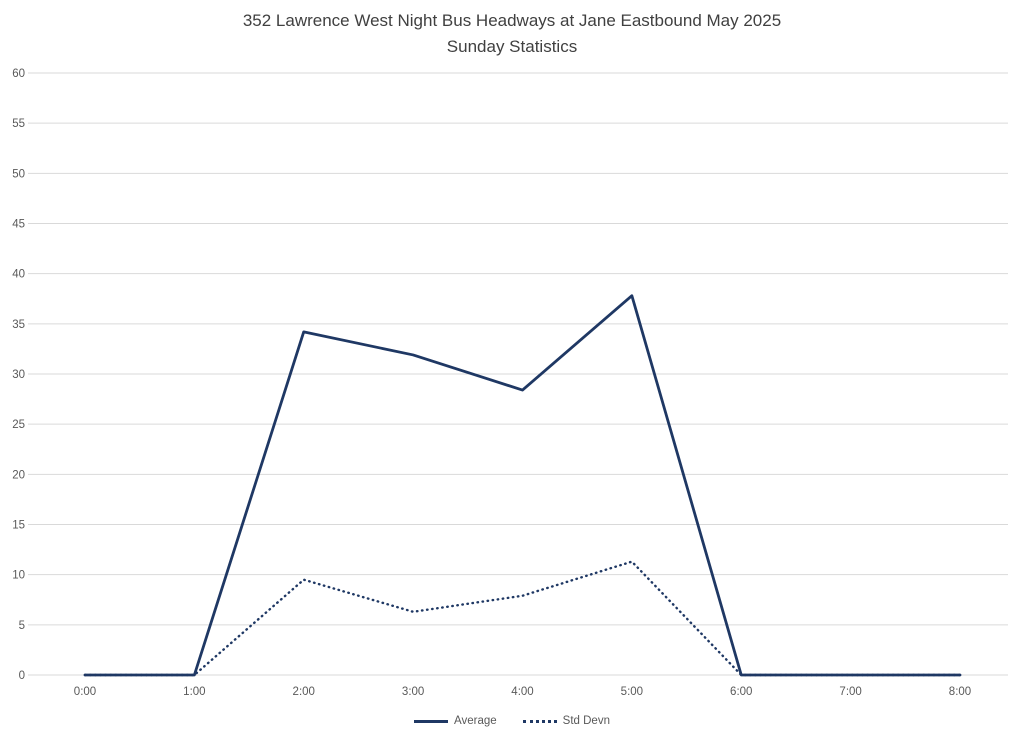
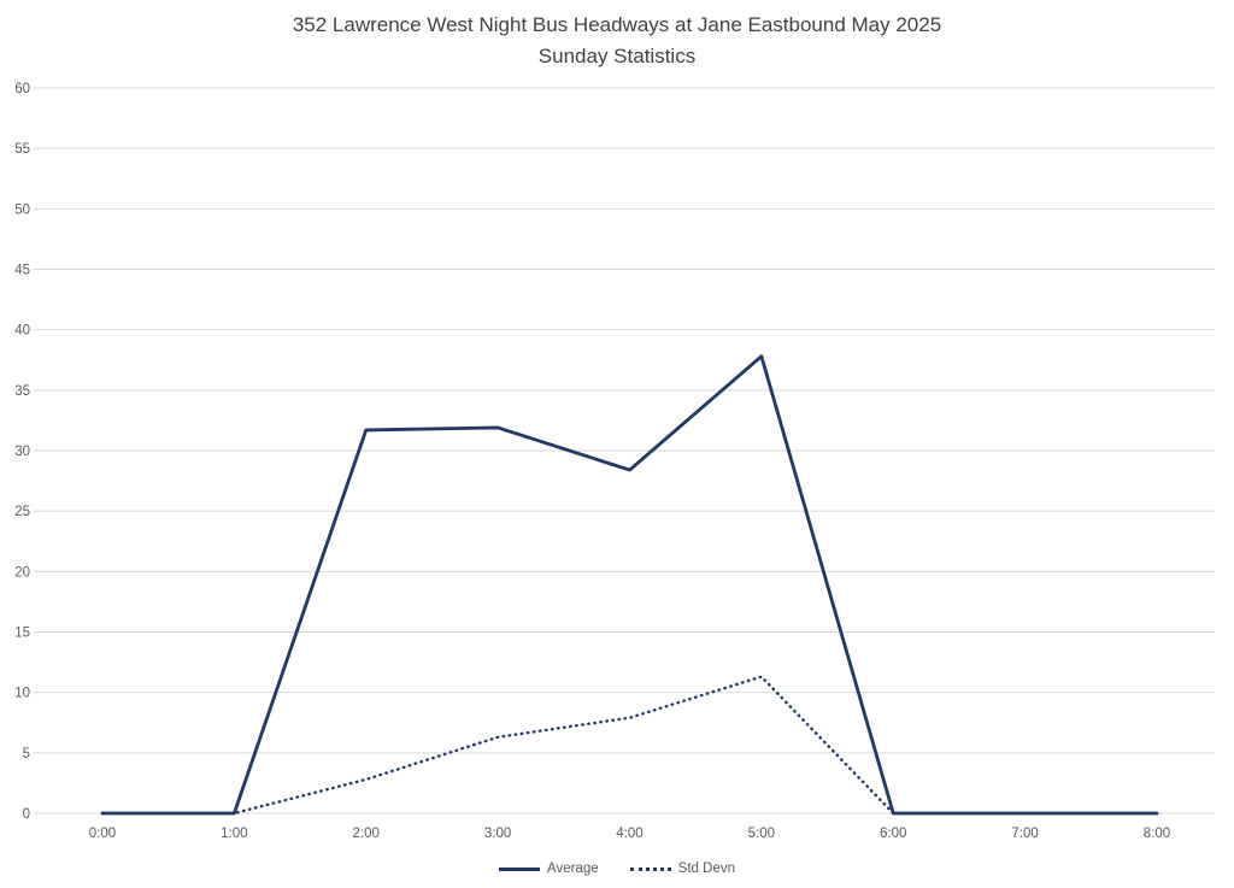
Average/2:00: 34.2 -> 31.7
Std Devn/2:00: 9.5 -> 2.8
